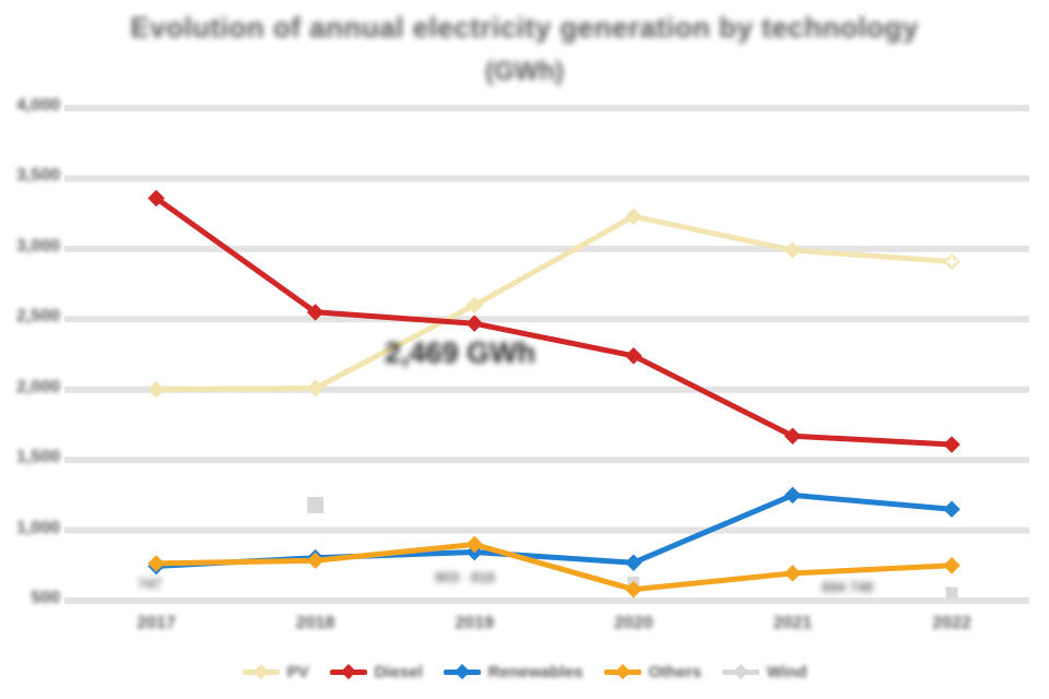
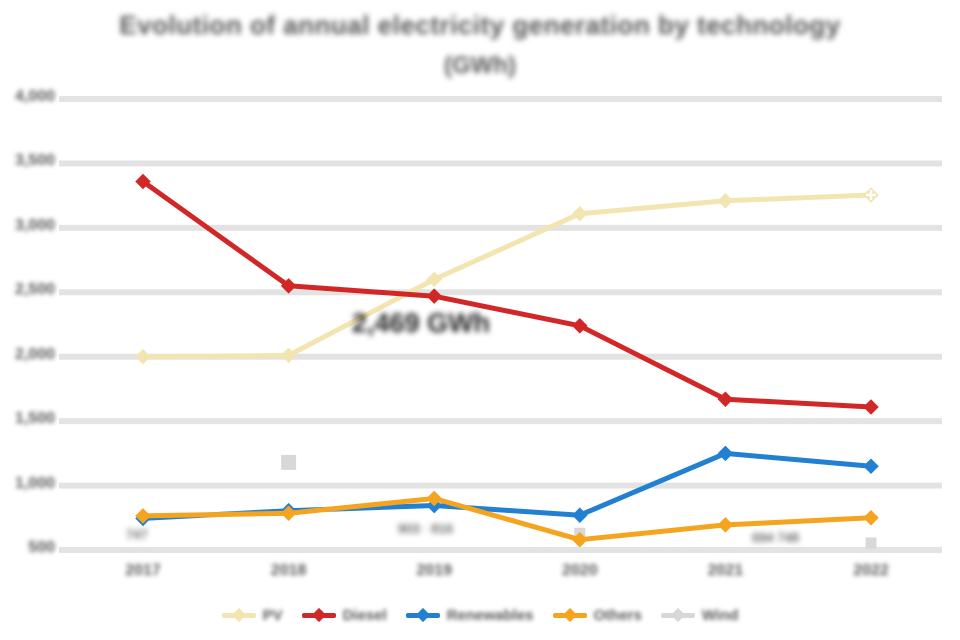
PV/2020: 3230 -> 3110
PV/2021: 2990 -> 3210
PV/2022: 2910 -> 3260
